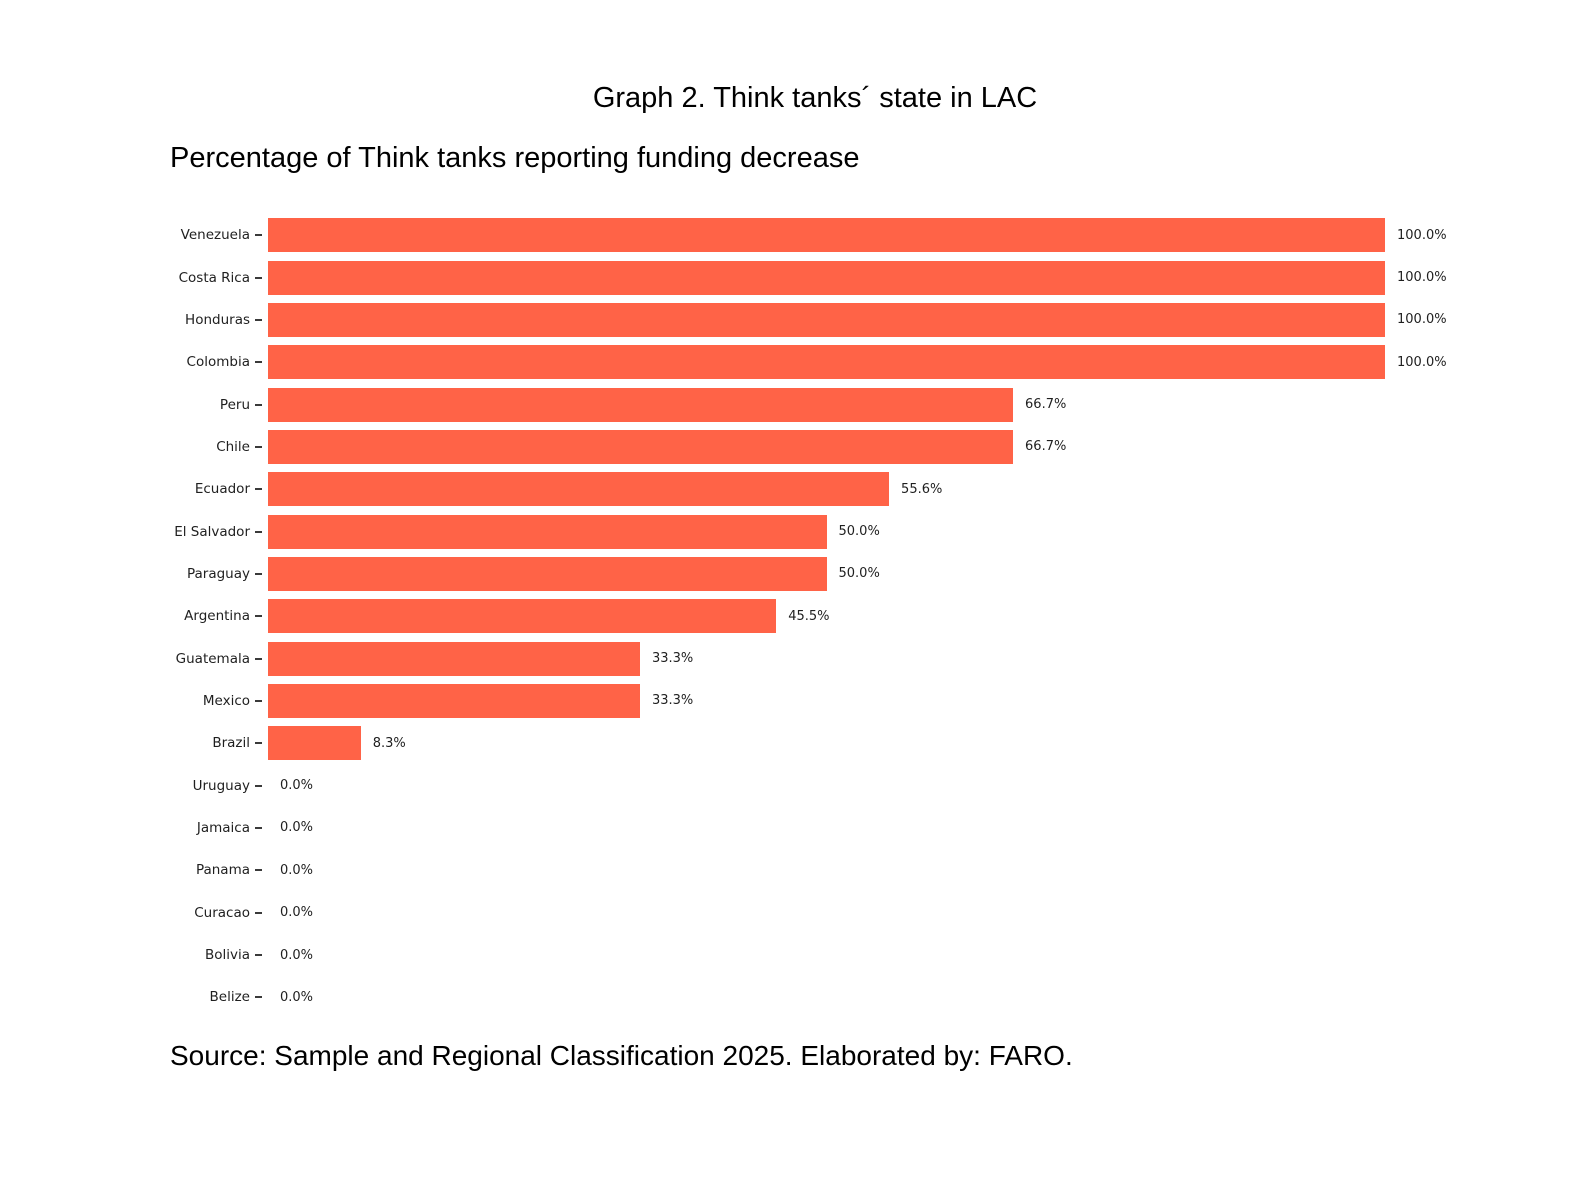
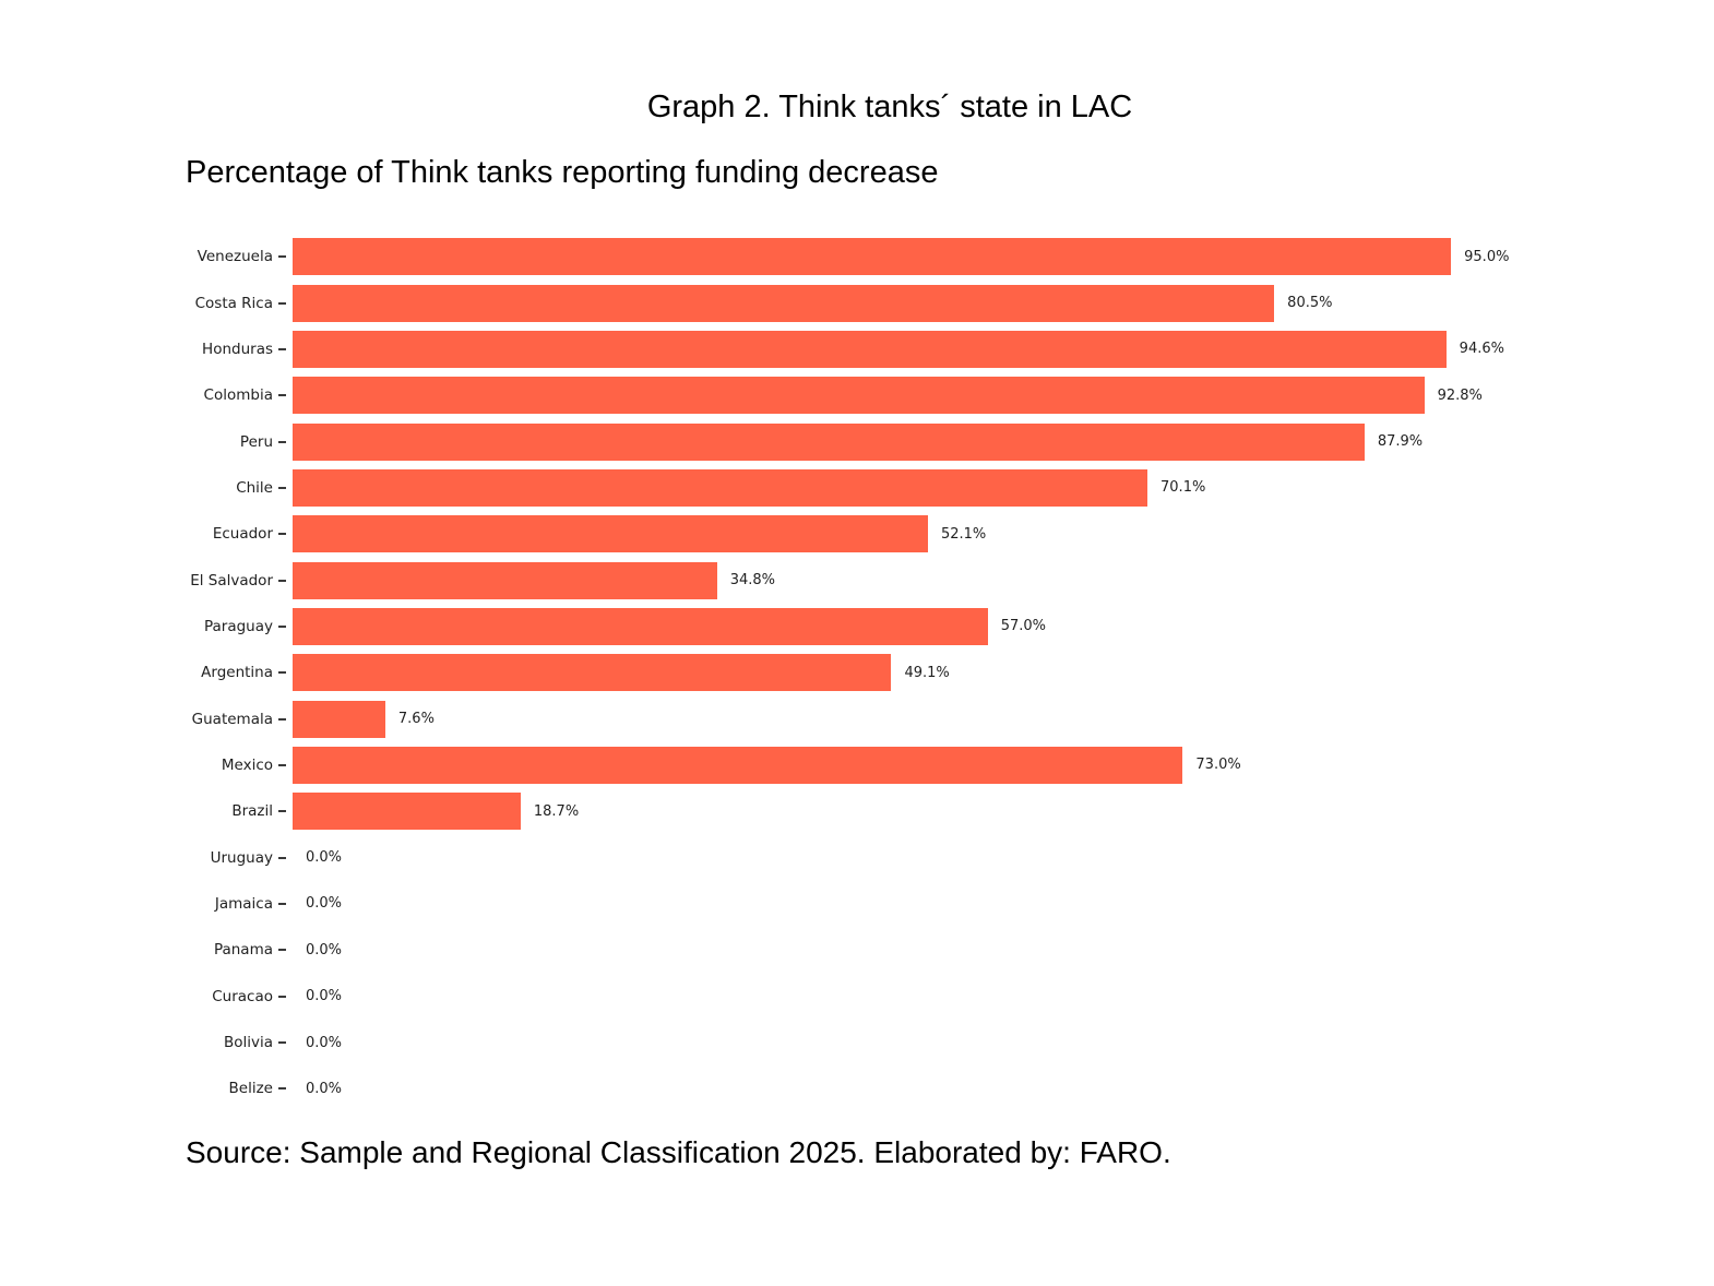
Venezuela: 100.0% -> 95.0%
Costa Rica: 100.0% -> 80.5%
Honduras: 100.0% -> 94.6%
Colombia: 100.0% -> 92.8%
Peru: 66.7% -> 87.9%
Chile: 66.7% -> 70.1%
Ecuador: 55.6% -> 52.1%
El Salvador: 50.0% -> 34.8%
Paraguay: 50.0% -> 57.0%
Argentina: 45.5% -> 49.1%
Guatemala: 33.3% -> 7.6%
Mexico: 33.3% -> 73.0%
Brazil: 8.3% -> 18.7%
